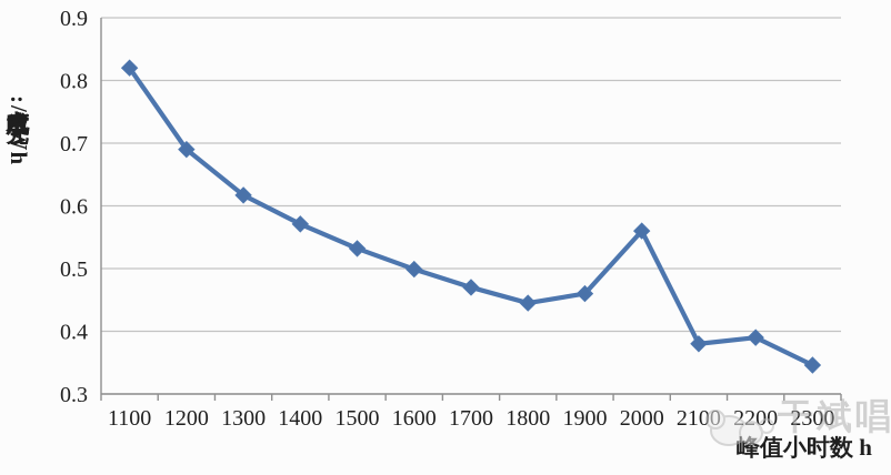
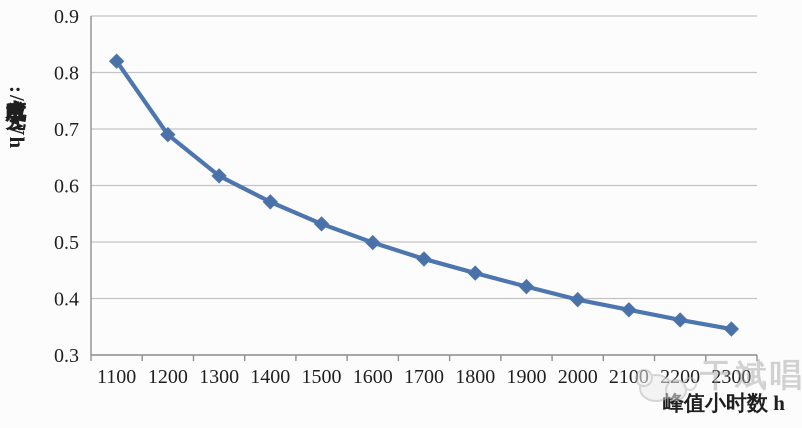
1900: 0.46 -> 0.42
2000: 0.56 -> 0.40
2200: 0.39 -> 0.36
